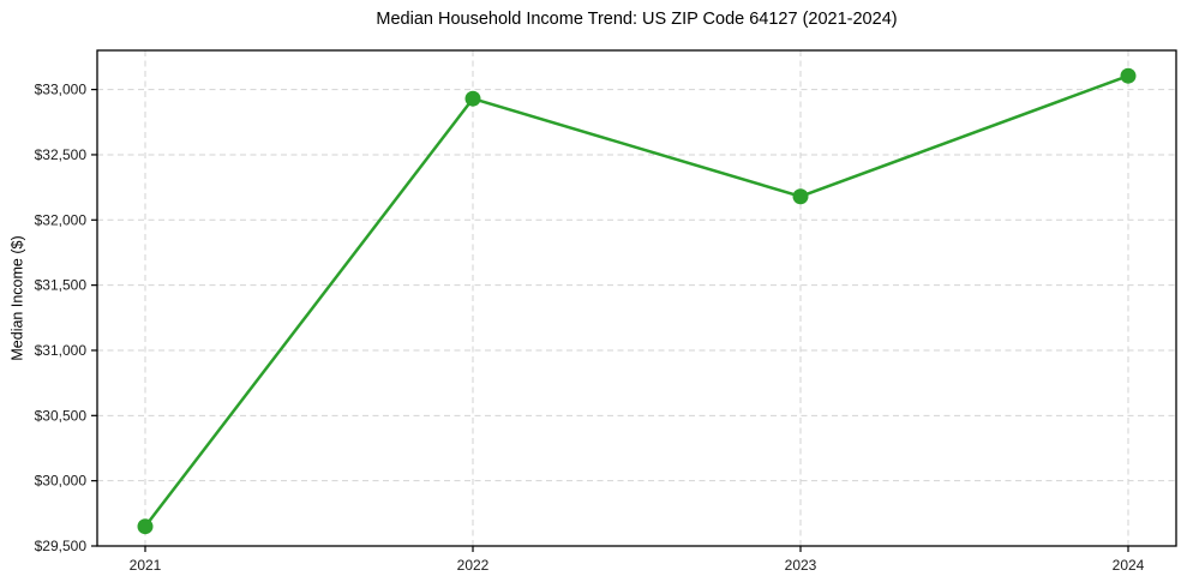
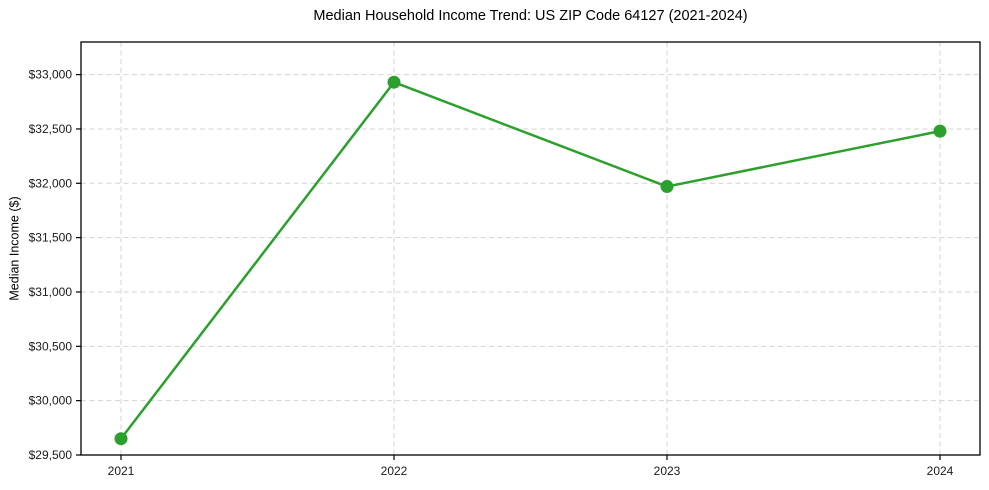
2023: $32180 -> $31970
2024: $33100 -> $32480
